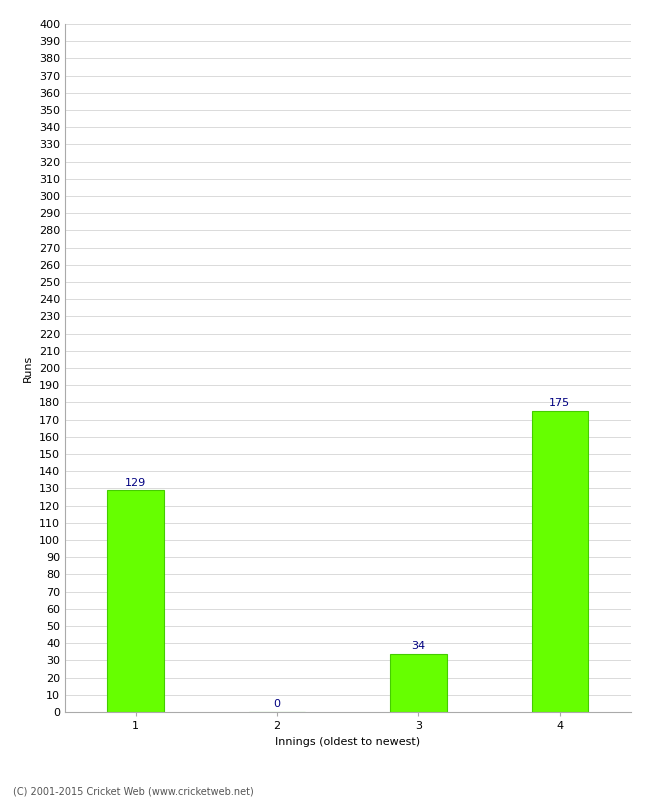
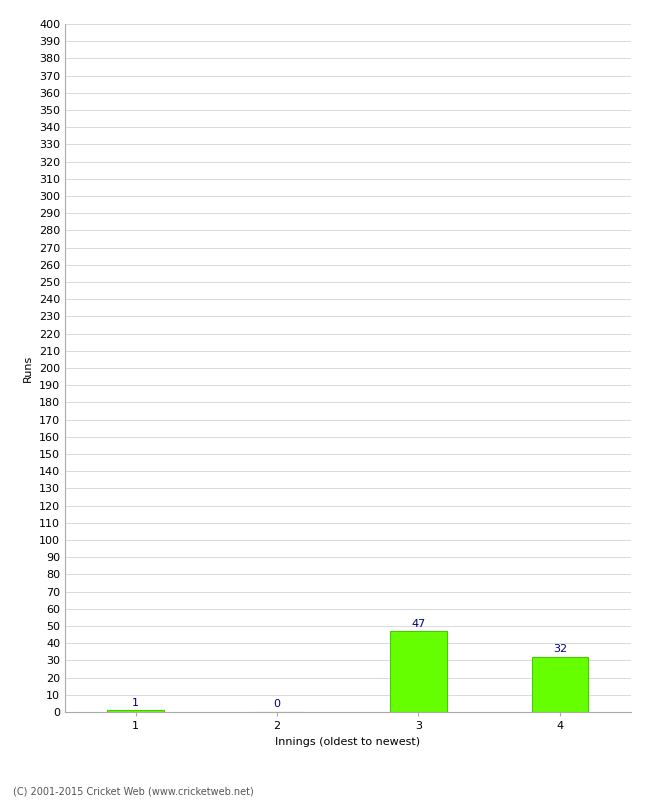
1: 129 -> 1
3: 34 -> 47
4: 175 -> 32
